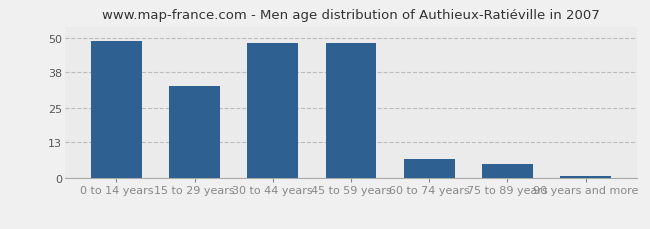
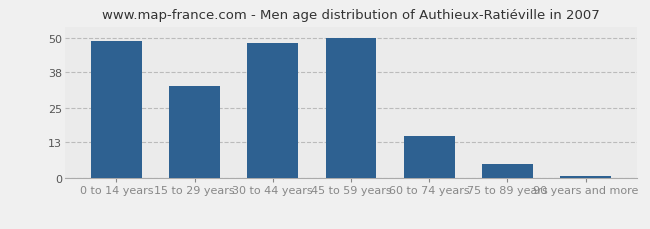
45 to 59 years: 48 -> 50
60 to 74 years: 7 -> 15
